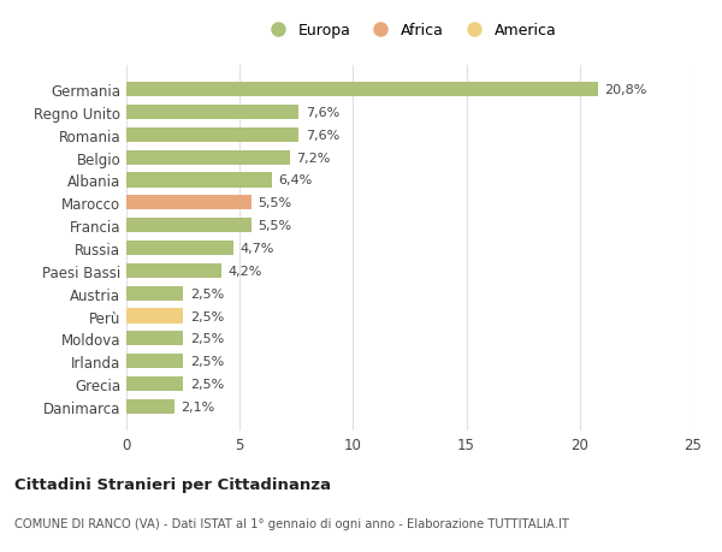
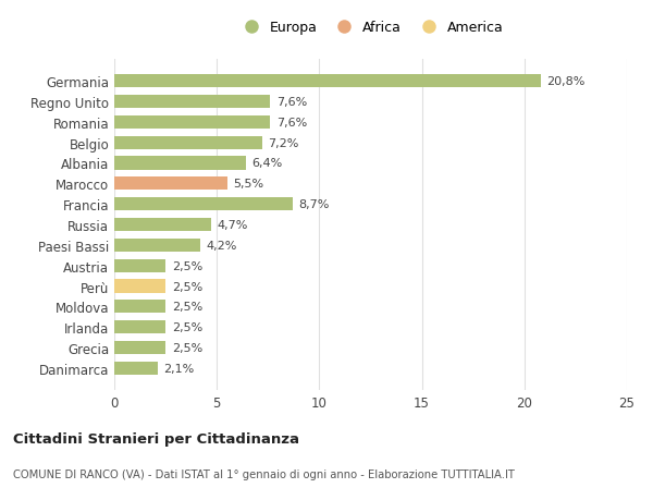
Francia: 5,5% -> 8,7%
